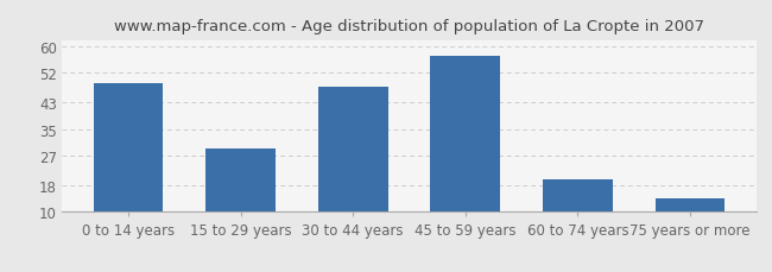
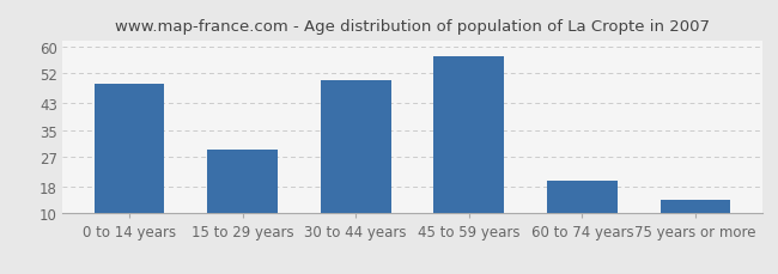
30 to 44 years: 48 -> 50
